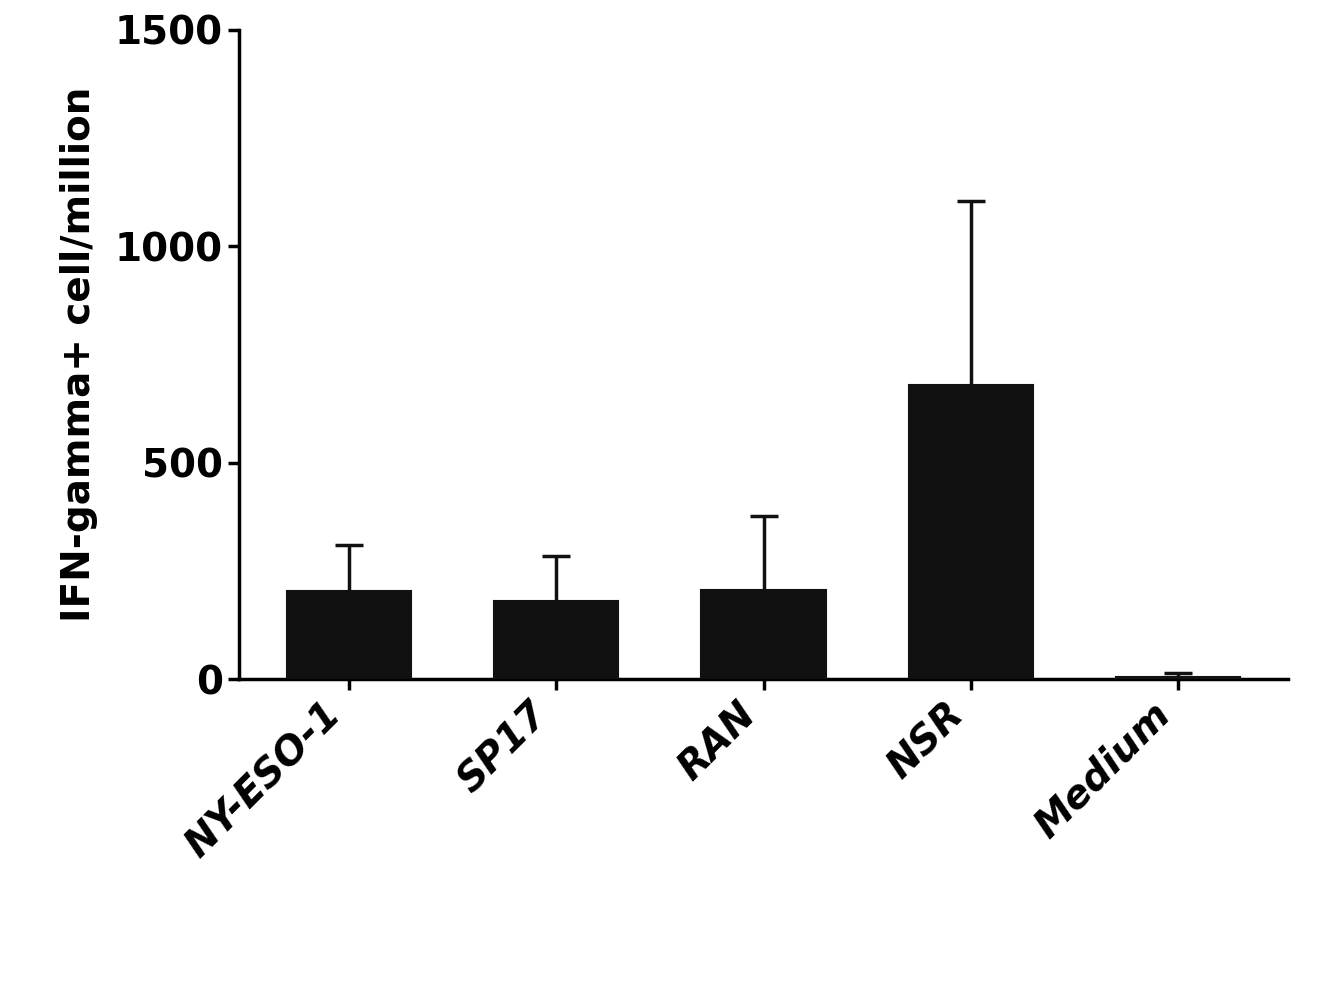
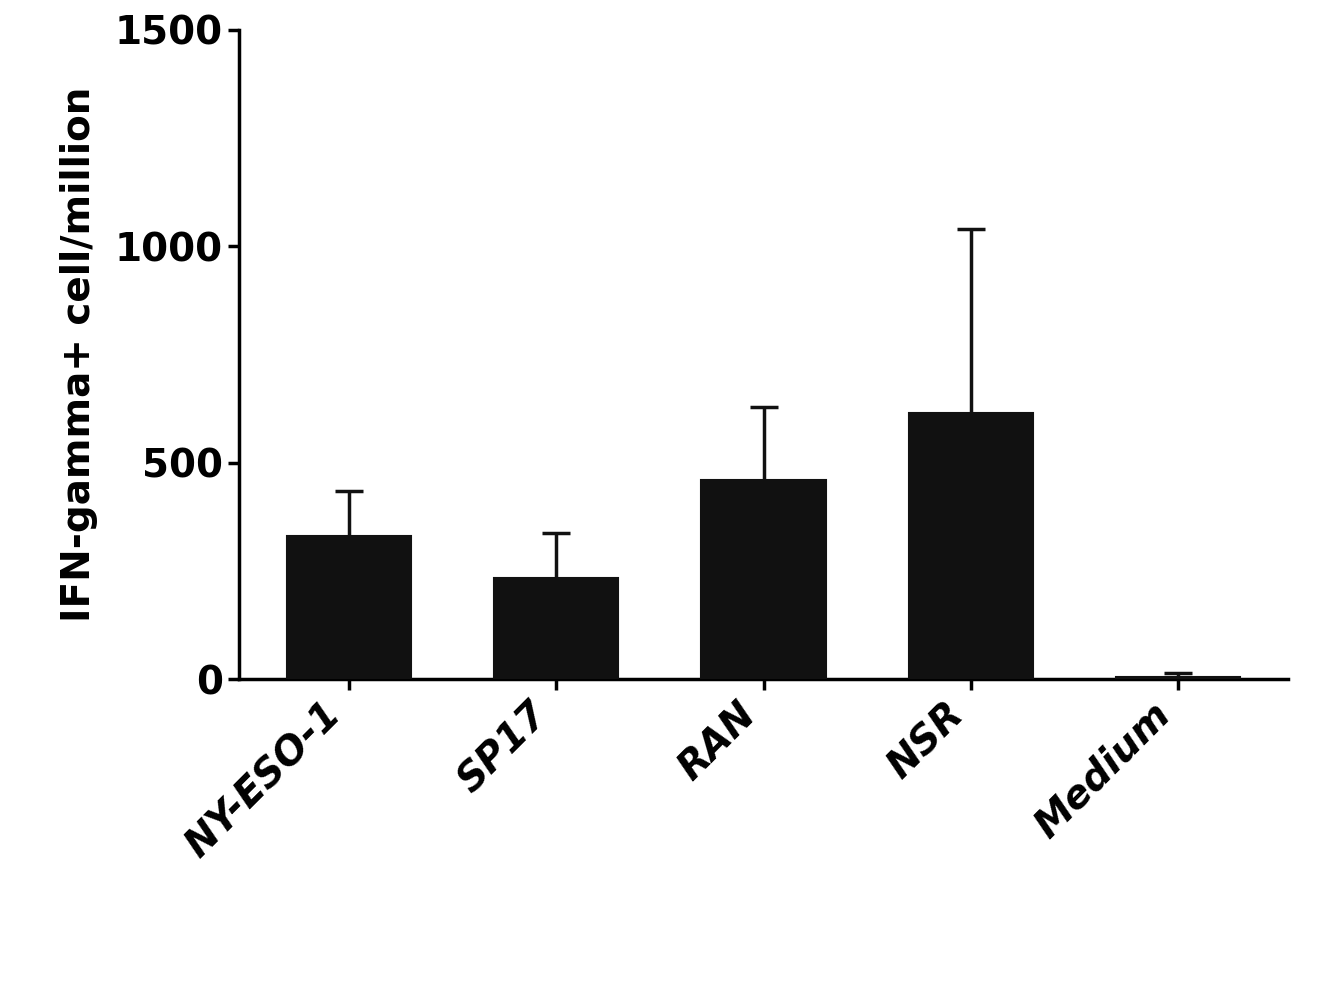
NY-ESO-1: 205 -> 330
SP17: 182 -> 235
RAN: 207 -> 460
NSR: 680 -> 615
